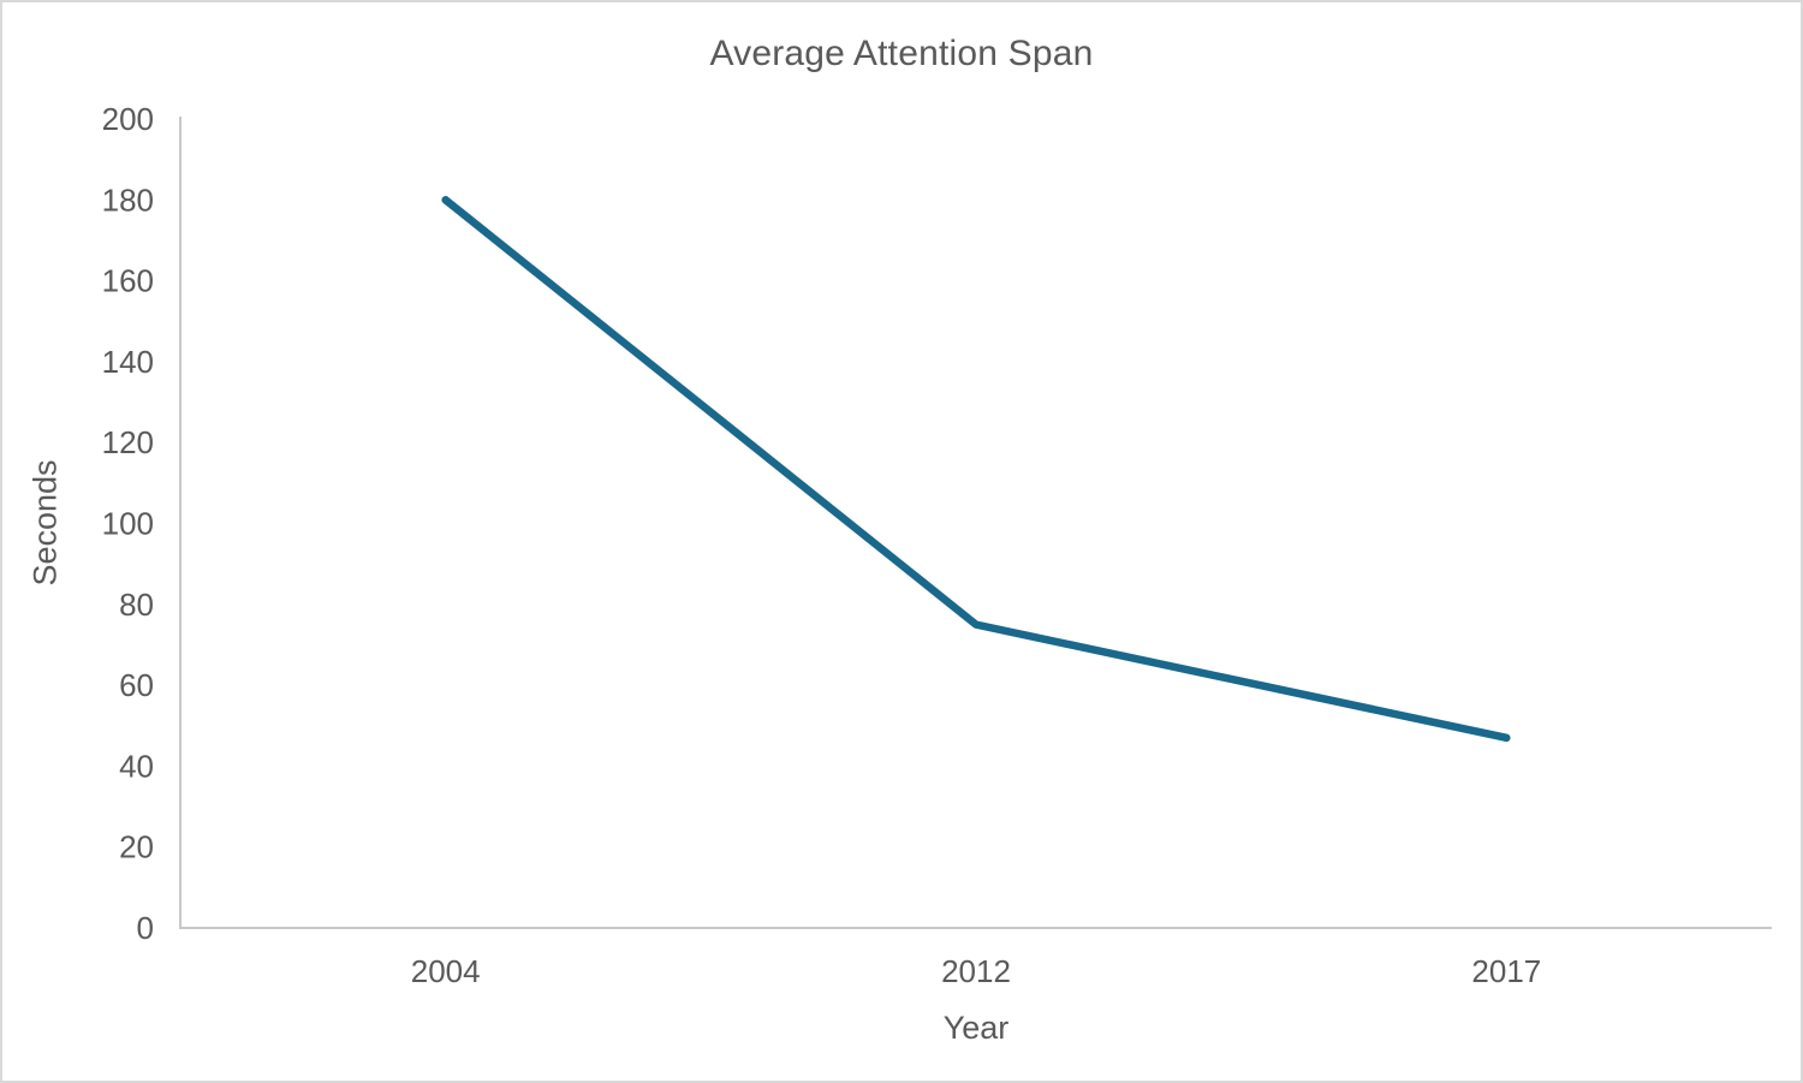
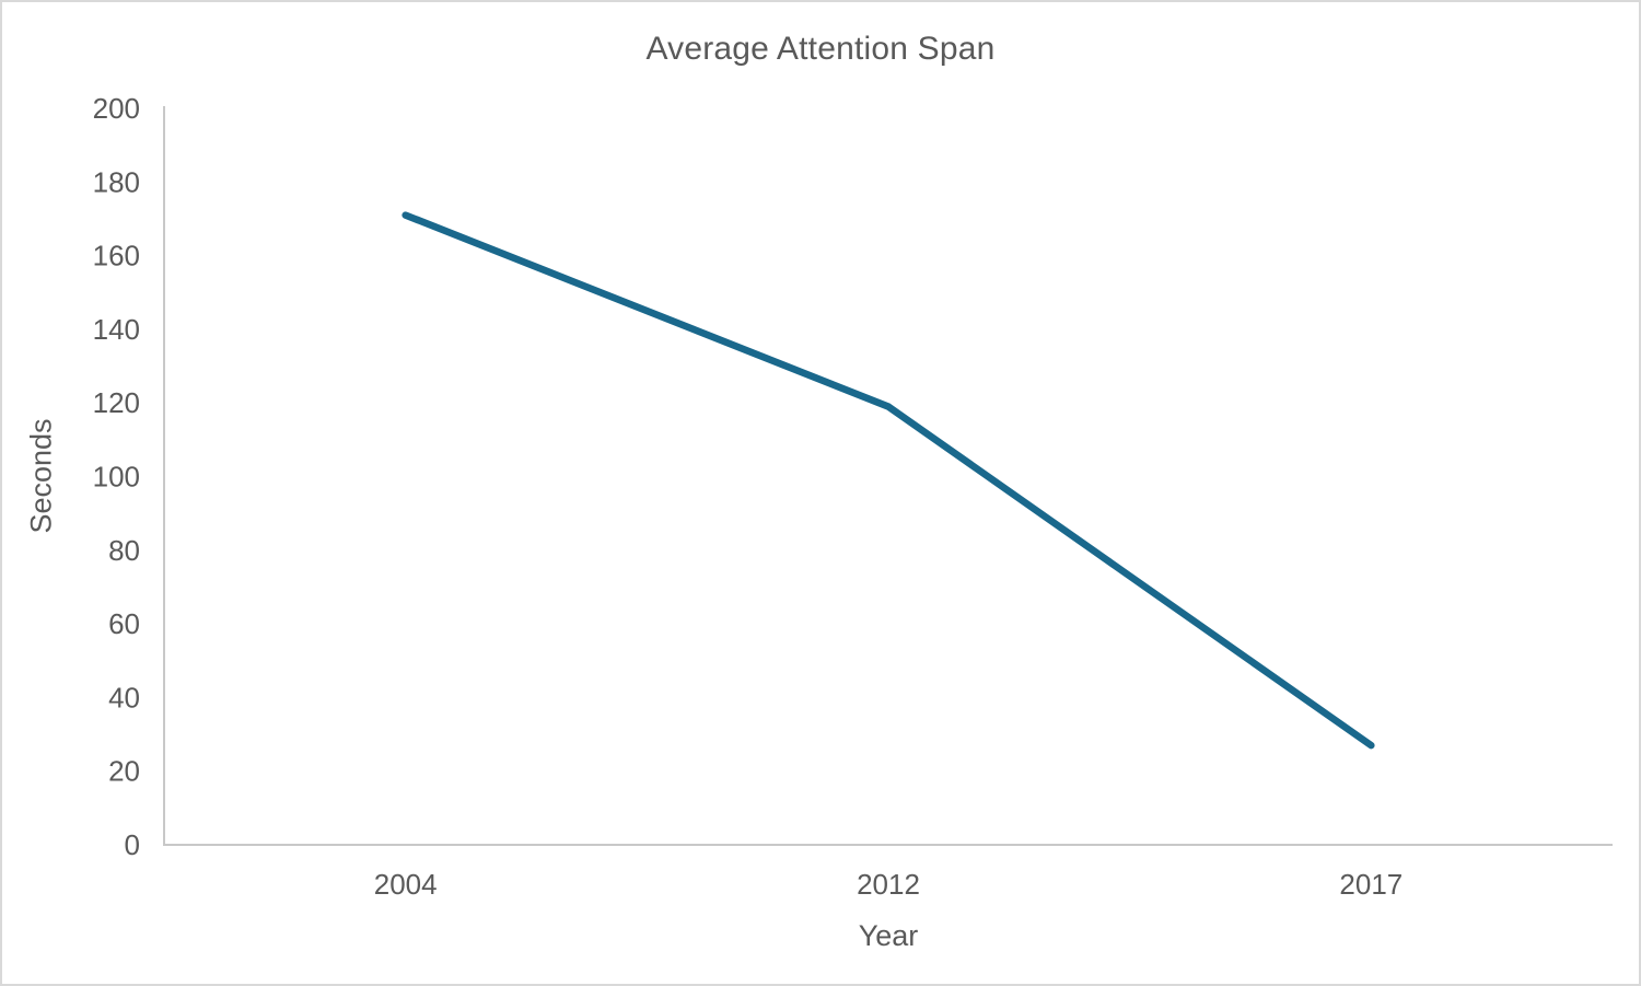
2004: 180 -> 171
2012: 75 -> 119
2017: 47 -> 27
